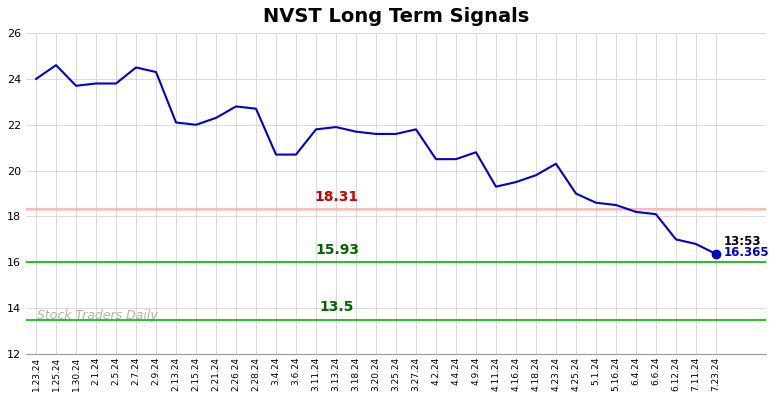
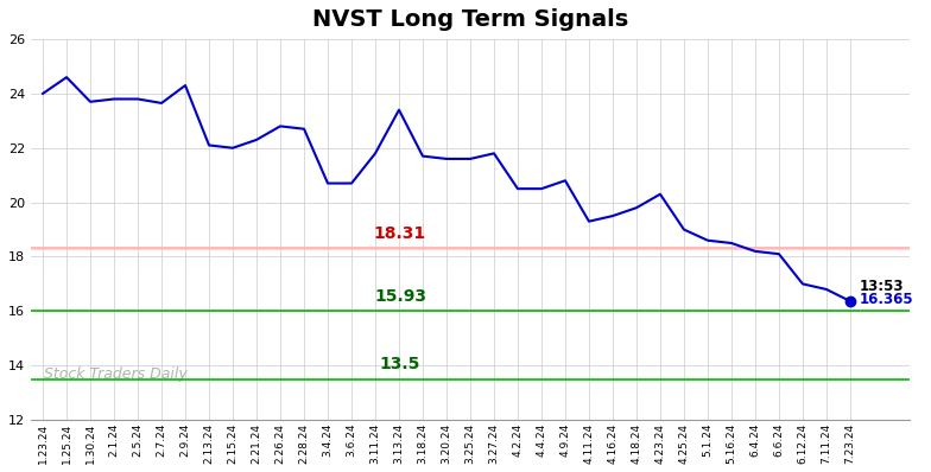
2.7.24: 24.50 -> 23.65
3.13.24: 21.90 -> 23.40
